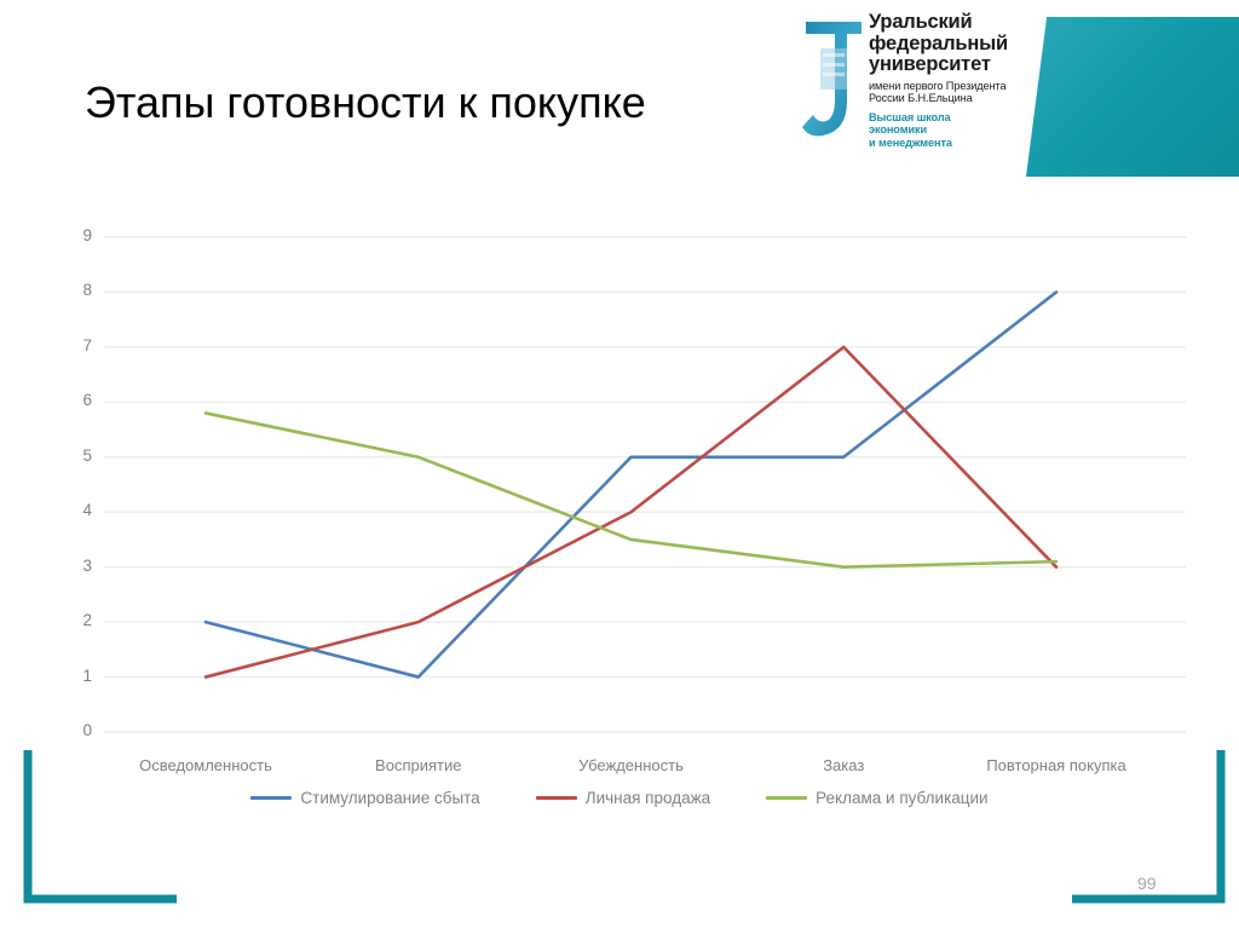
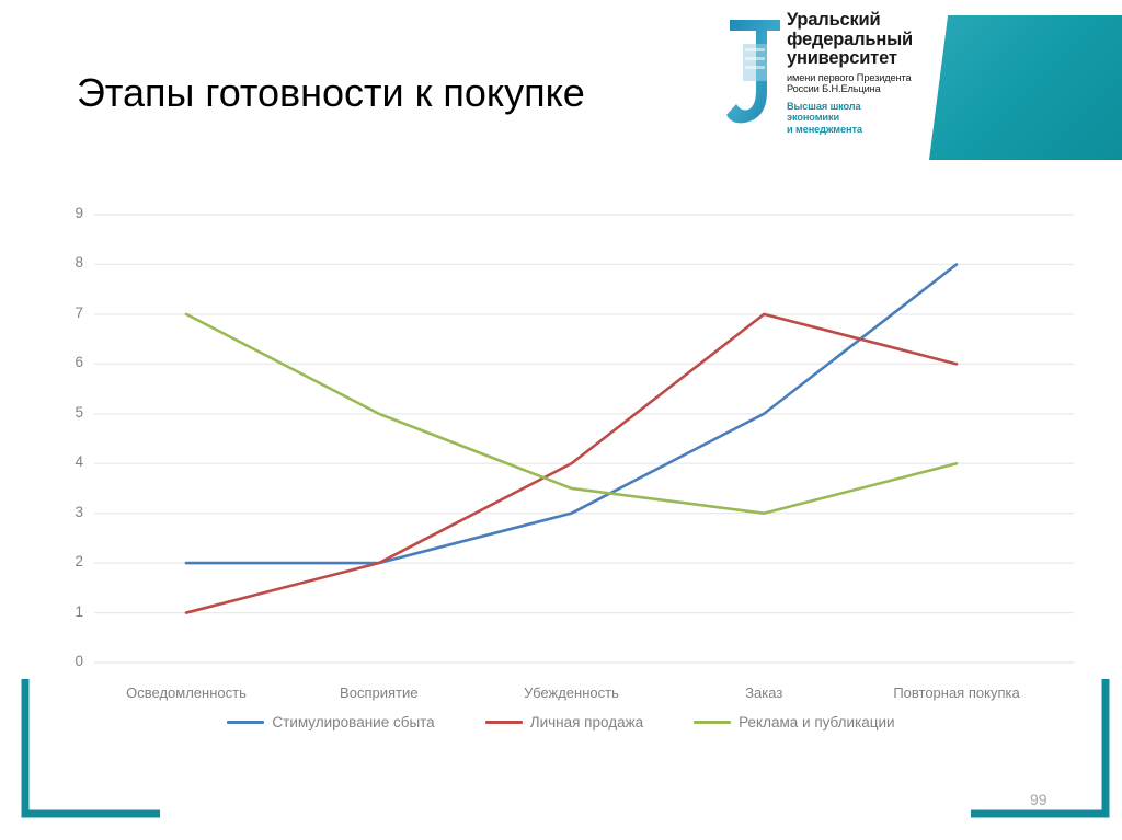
Реклама и публикации/Осведомленность: 5.8 -> 7.0
Стимулирование сбыта/Восприятие: 1 -> 2
Стимулирование сбыта/Убежденность: 5 -> 3
Личная продажа/Повторная покупка: 3 -> 6
Реклама и публикации/Повторная покупка: 3.1 -> 4.0
